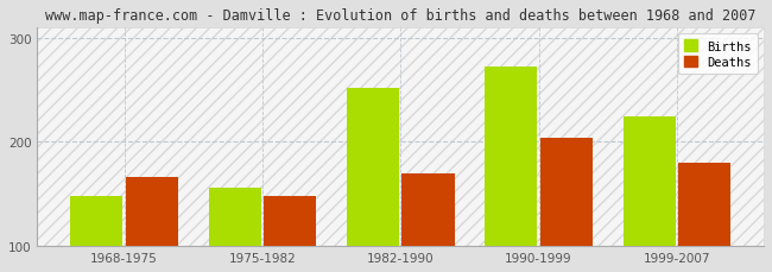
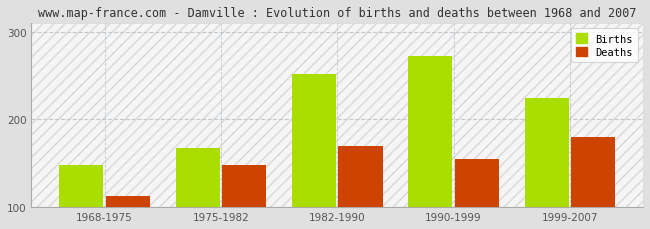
Deaths/1968-1975: 166 -> 113
Births/1975-1982: 156 -> 168
Deaths/1990-1999: 204 -> 155
